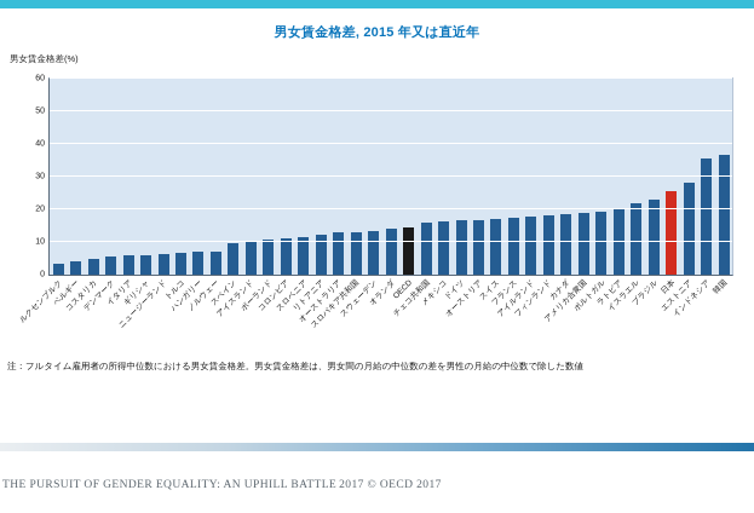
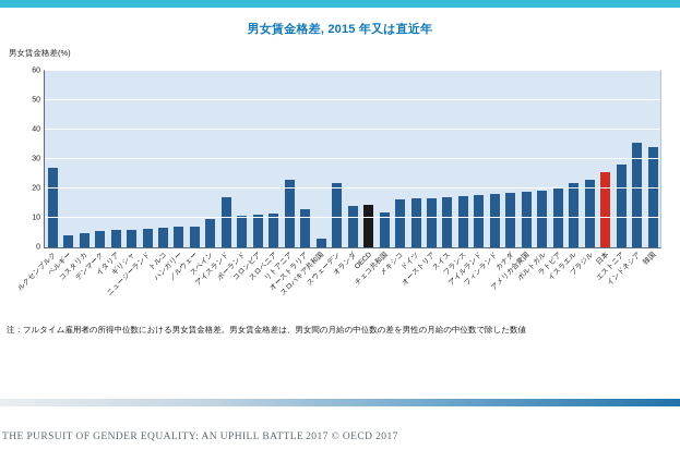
ルクセンブルク: 3 -> 27
アイスランド: 10 -> 17
リトアニア: 12 -> 23
スロバキア共和国: 13 -> 3
スウェーデン: 13 -> 22
チェコ共和国: 16 -> 12
韓国: 37 -> 34
